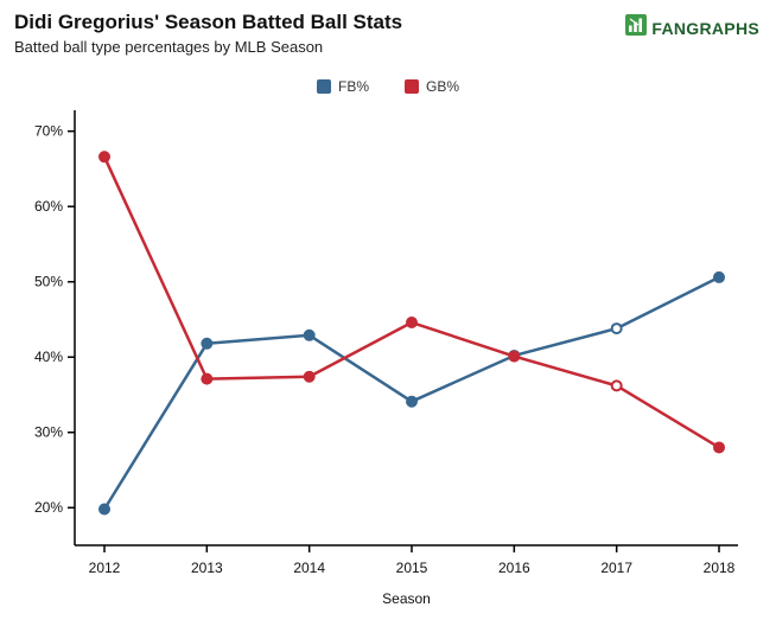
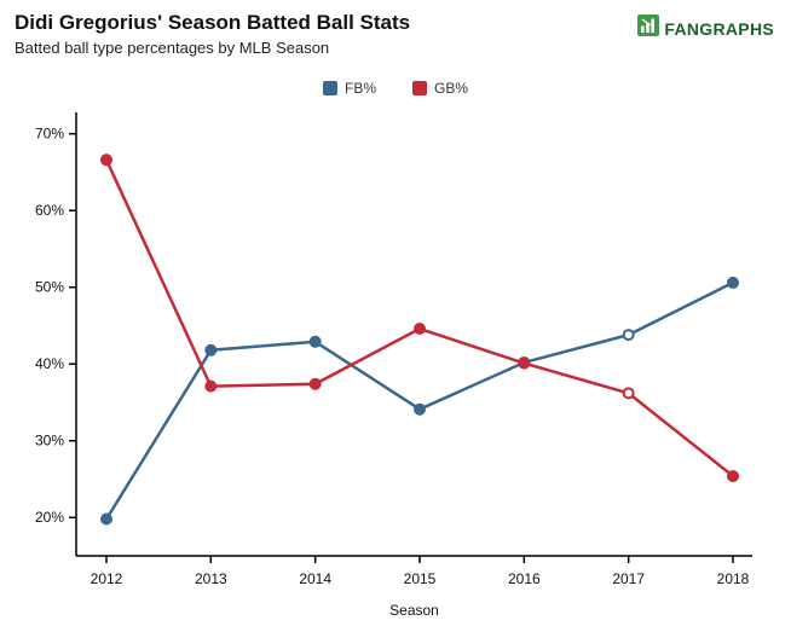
GB%/2018: 28% -> 25%
